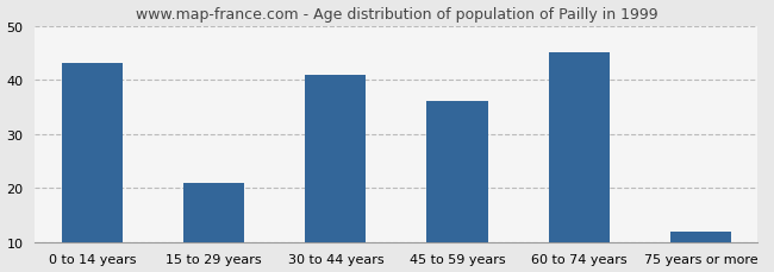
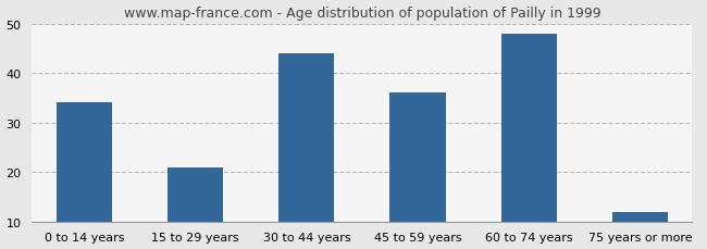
0 to 14 years: 43 -> 34
30 to 44 years: 41 -> 44
60 to 74 years: 45 -> 48
